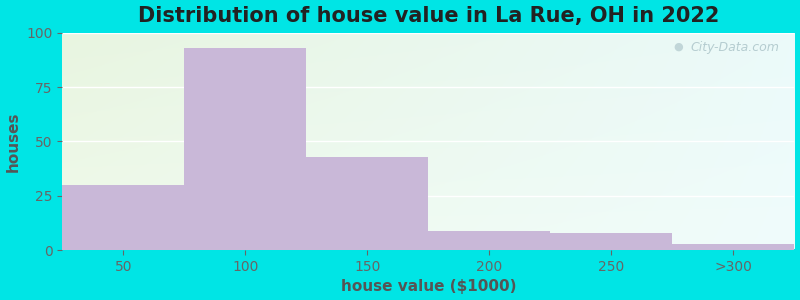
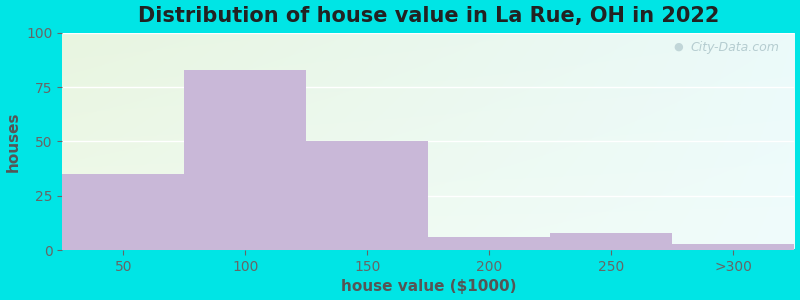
50: 30 -> 35
100: 93 -> 83
150: 43 -> 50
200: 9 -> 6
